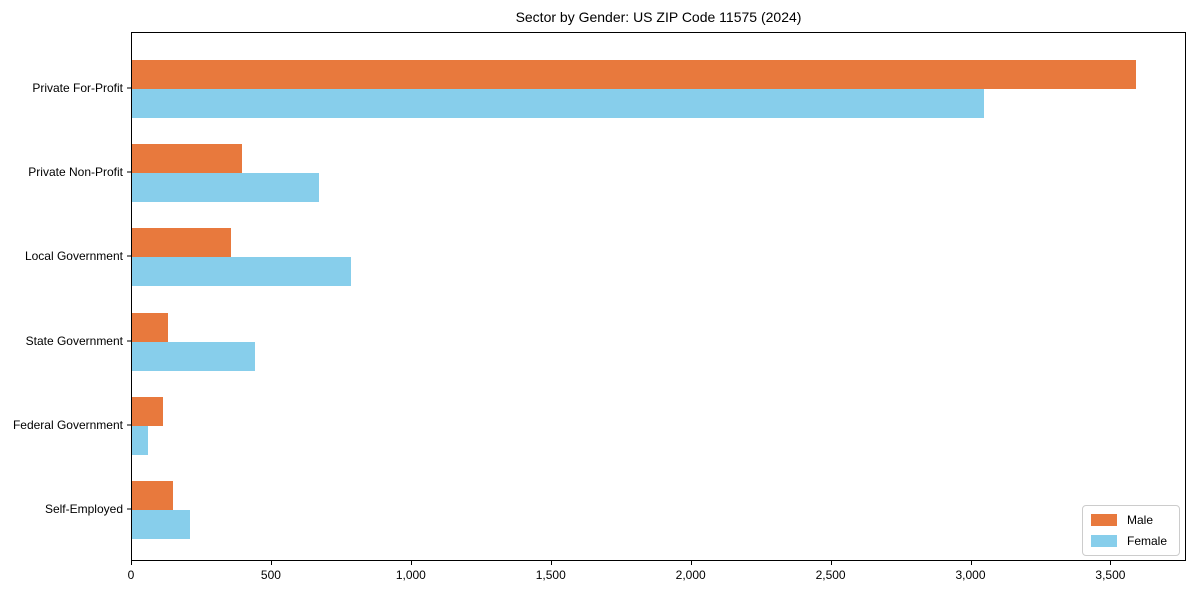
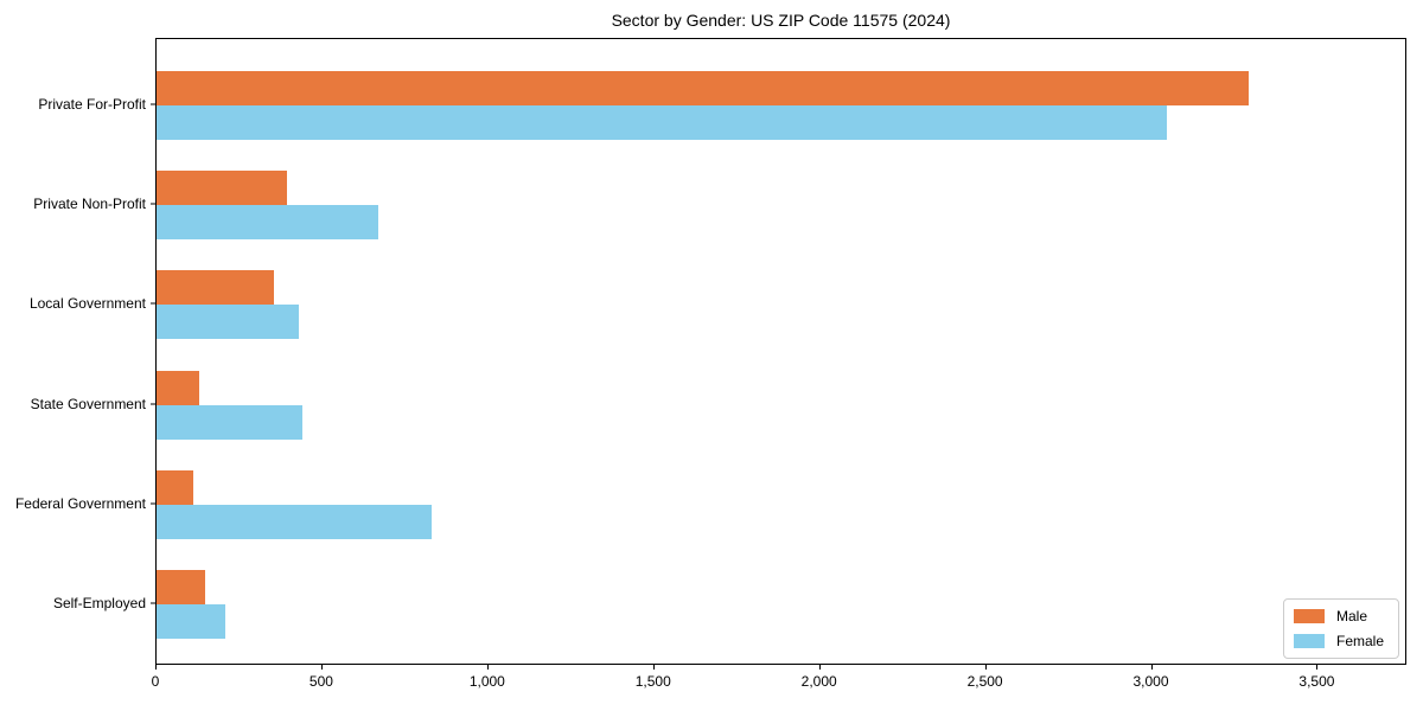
Male/Private For-Profit: 3590 -> 3290
Female/Local Government: 780 -> 430
Female/Federal Government: 60 -> 830
